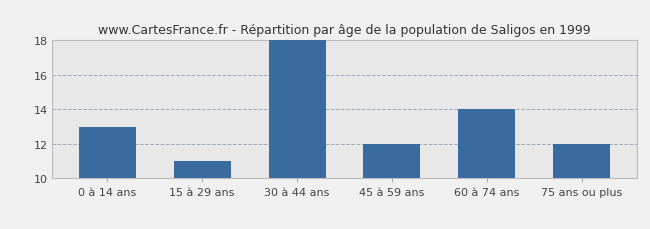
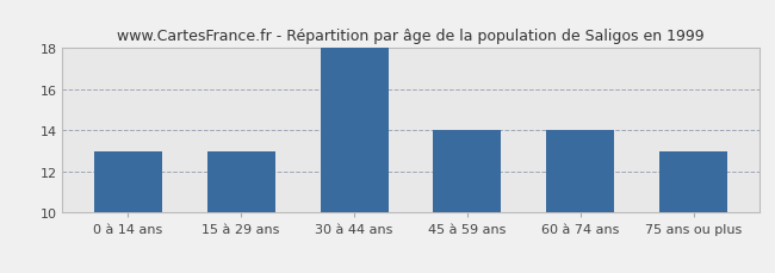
15 à 29 ans: 11 -> 13
45 à 59 ans: 12 -> 14
75 ans ou plus: 12 -> 13
